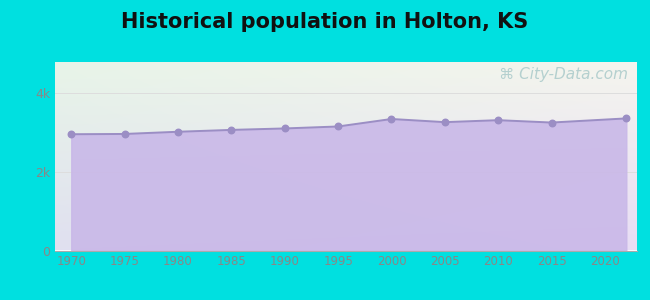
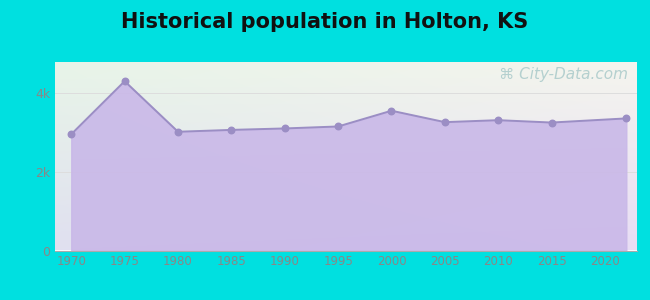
1975: 2.96k -> 4.30k
2000: 3.34k -> 3.55k
